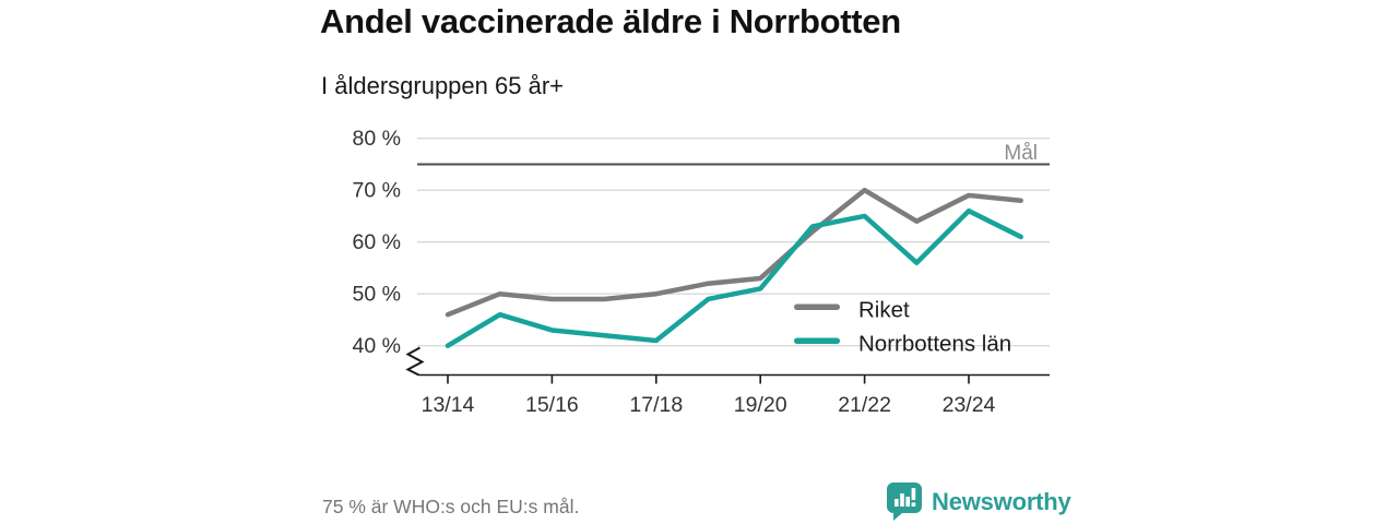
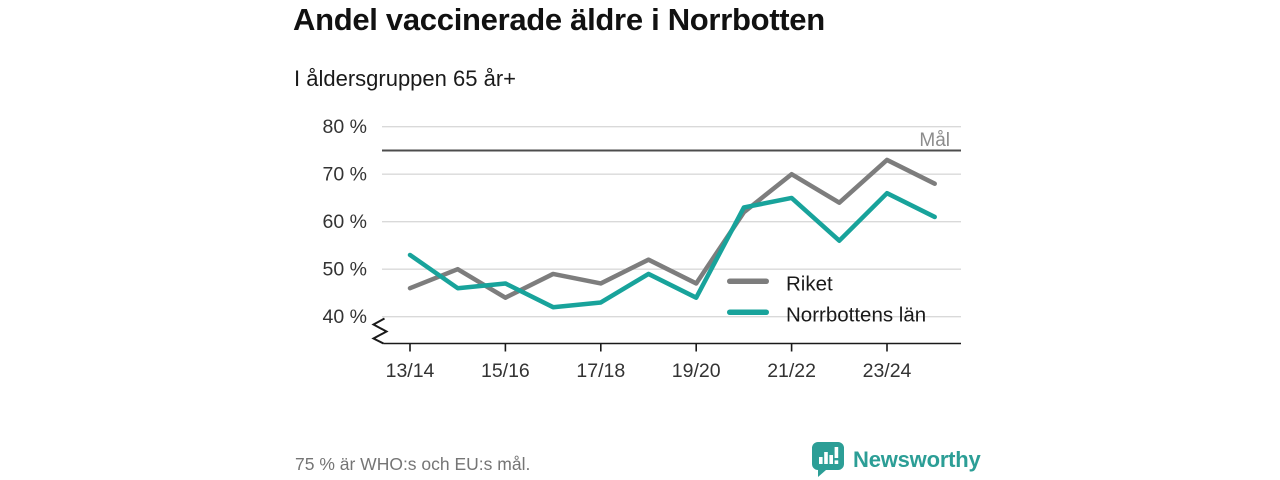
Norrbottens län/13/14: 40% -> 53%
Riket/15/16: 49% -> 44%
Norrbottens län/15/16: 43% -> 47%
Riket/17/18: 50% -> 47%
Norrbottens län/17/18: 41% -> 43%
Riket/19/20: 53% -> 47%
Norrbottens län/19/20: 51% -> 44%
Riket/23/24: 69% -> 73%
